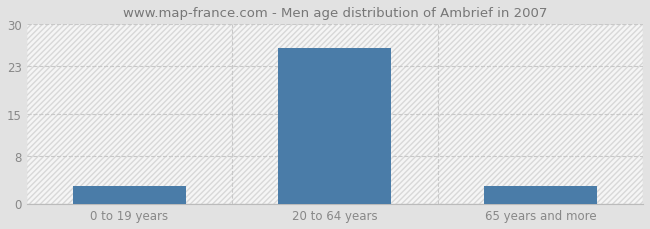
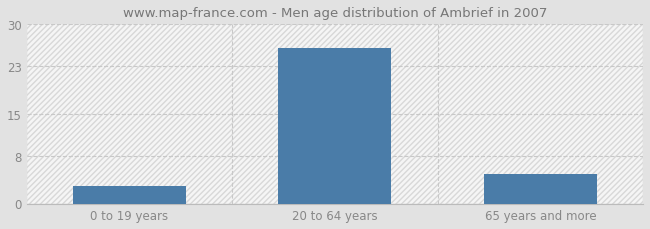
65 years and more: 3 -> 5
